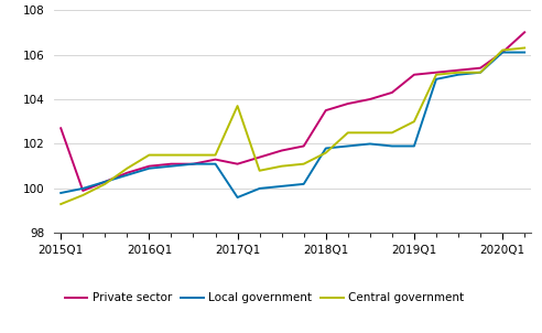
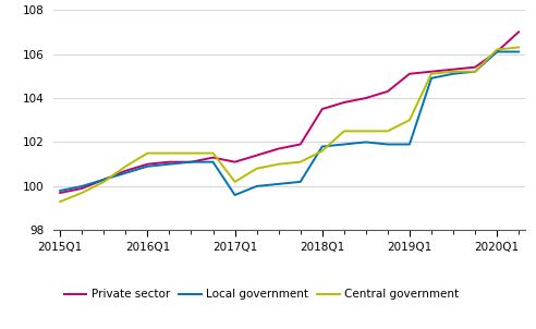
Private sector/2015Q1: 102.7 -> 99.7
Central government/2017Q1: 103.7 -> 100.2
